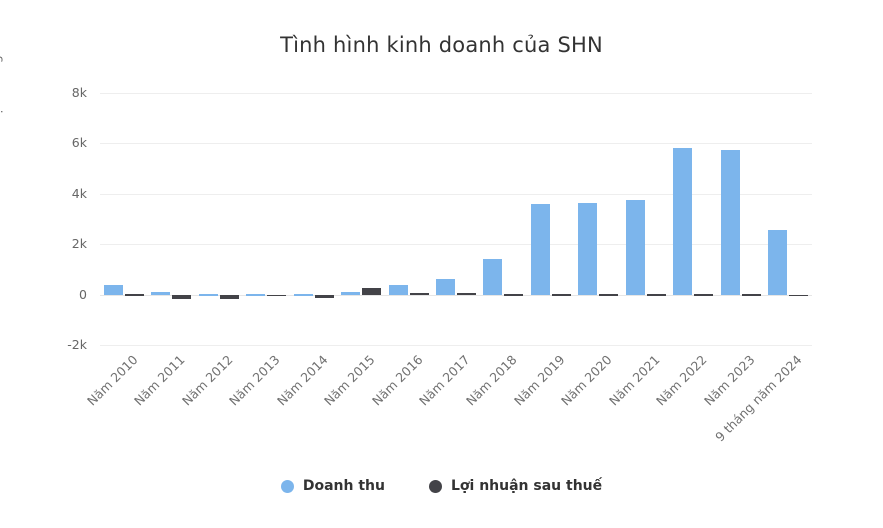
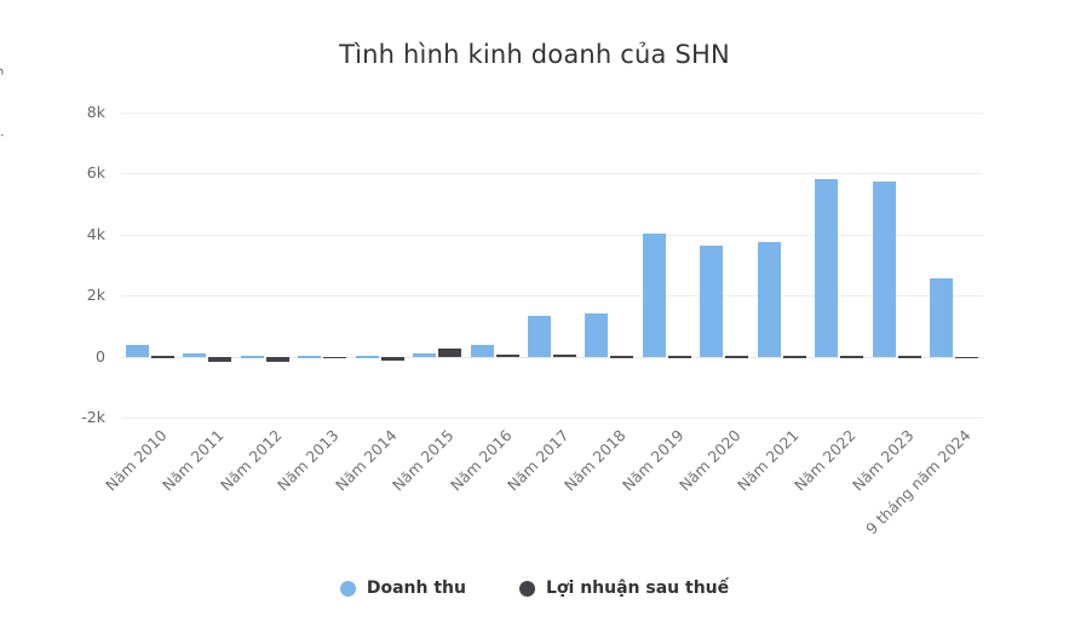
Doanh thu/Năm 2017: 0.6k -> 1.3k
Doanh thu/Năm 2019: 3.6k -> 4.0k
